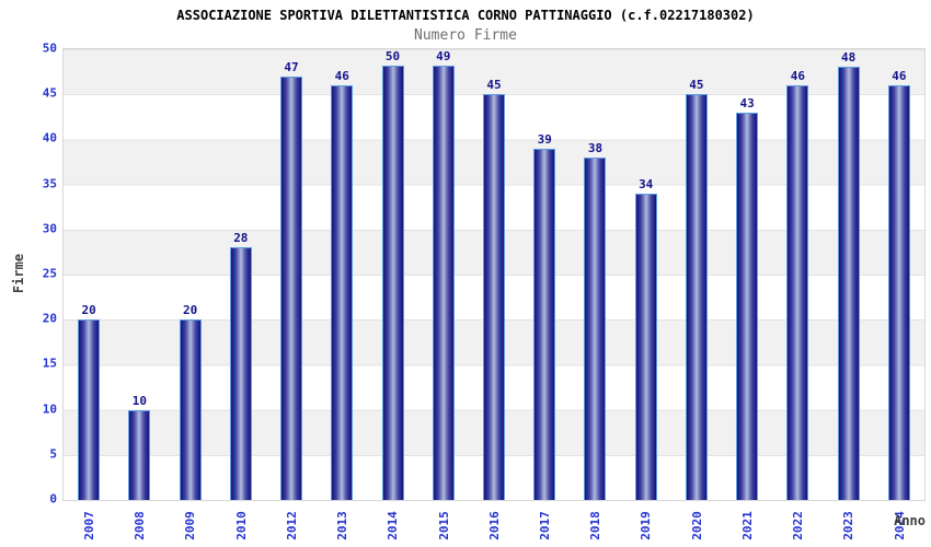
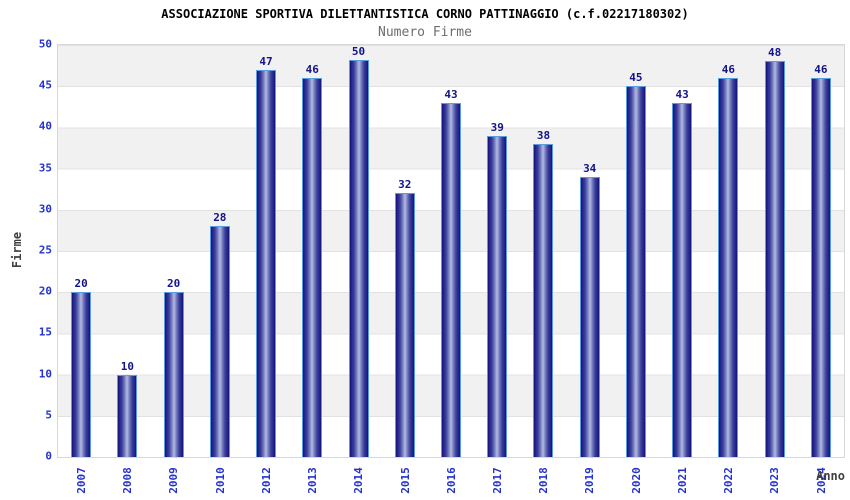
2015: 49 -> 32
2016: 45 -> 43
